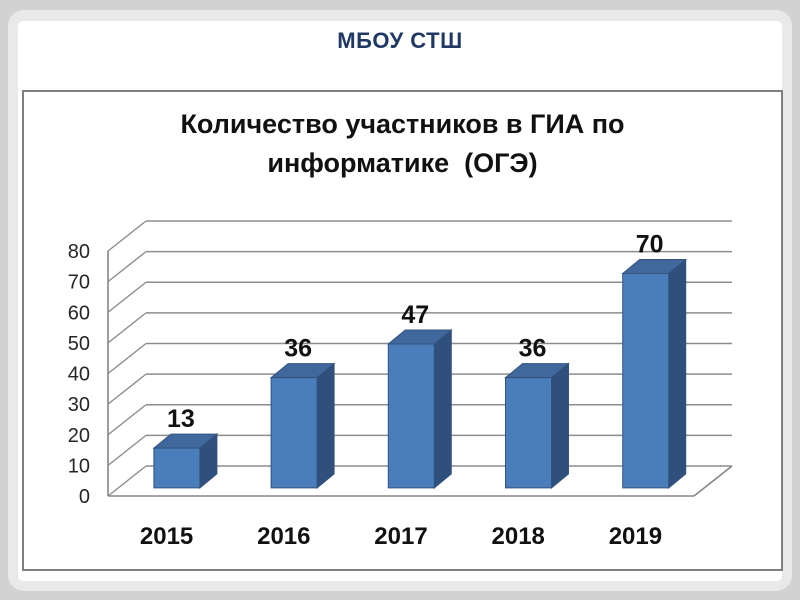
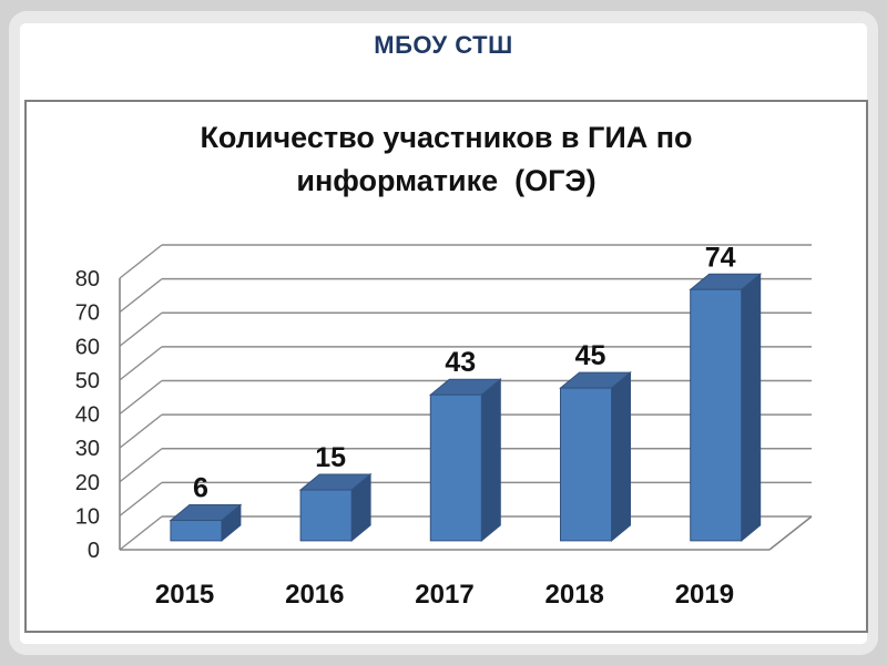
2015: 13 -> 6
2016: 36 -> 15
2017: 47 -> 43
2018: 36 -> 45
2019: 70 -> 74
